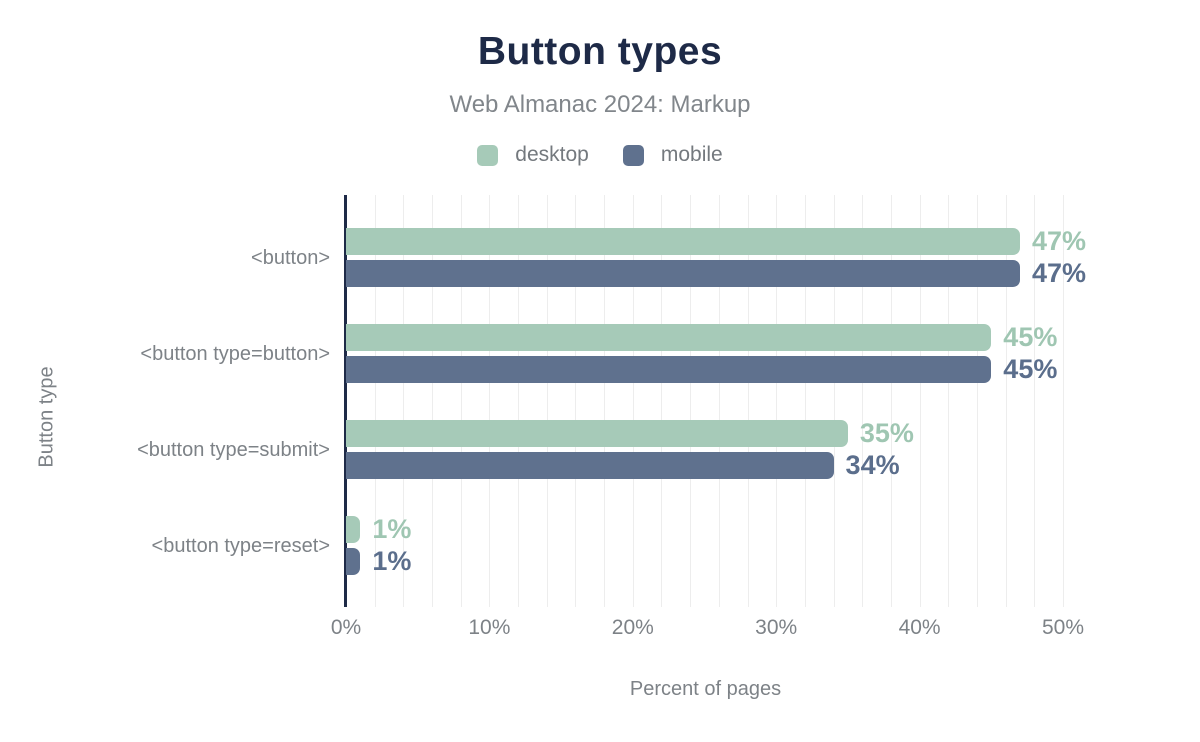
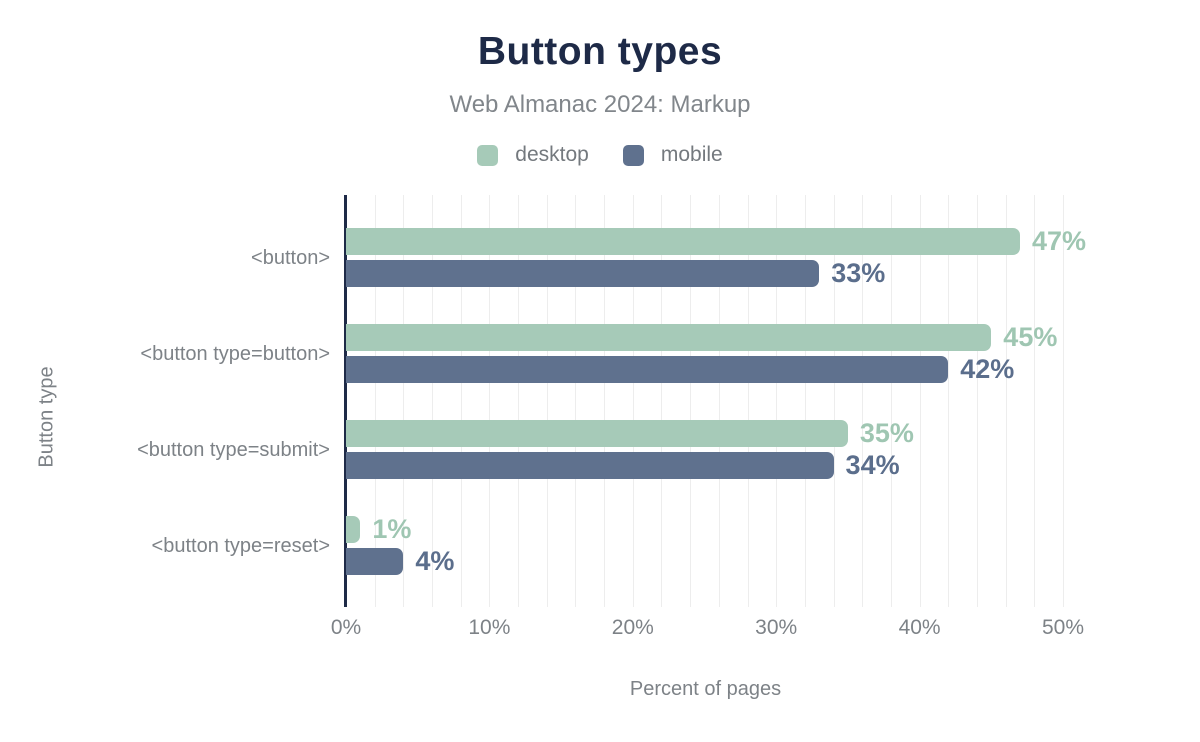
mobile/<button>: 47% -> 33%
mobile/<button type=button>: 45% -> 42%
mobile/<button type=reset>: 1% -> 4%
